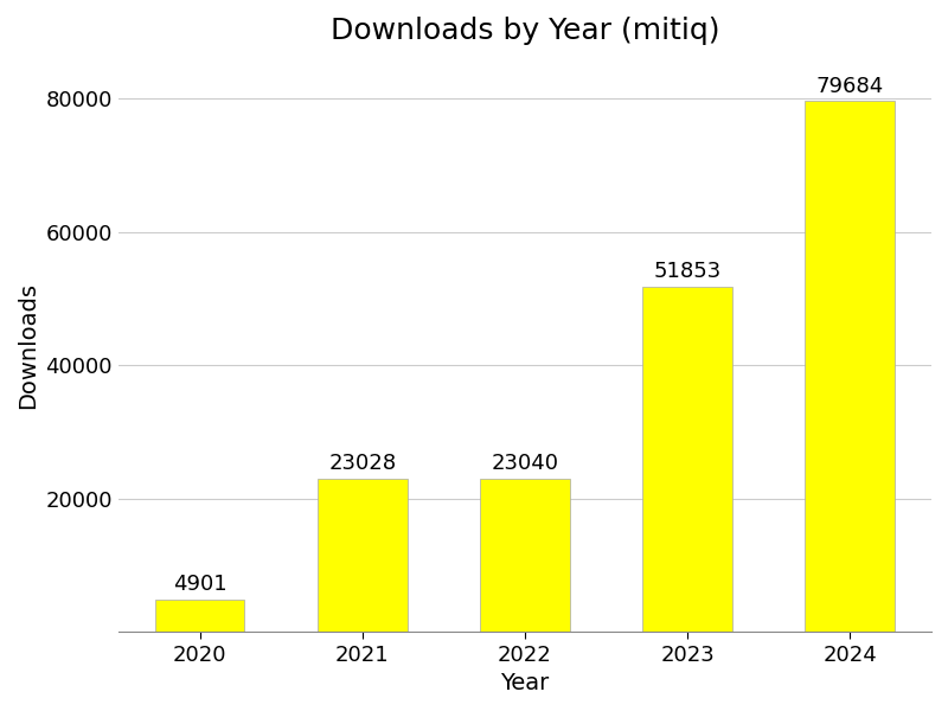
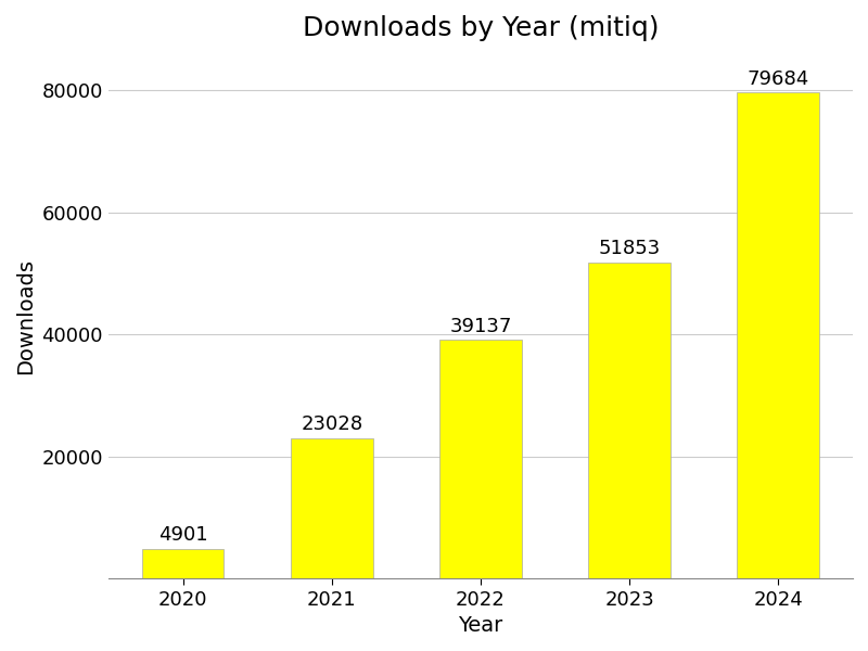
2022: 23040 -> 39137
